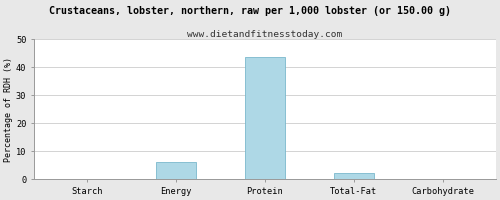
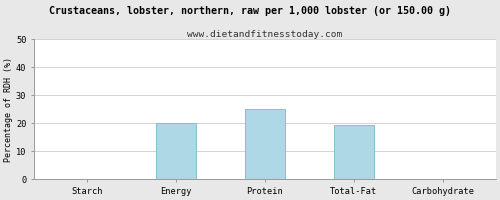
Energy: 6.2 -> 20.0
Protein: 43.8 -> 25.0
Total-Fat: 2.1 -> 19.5
